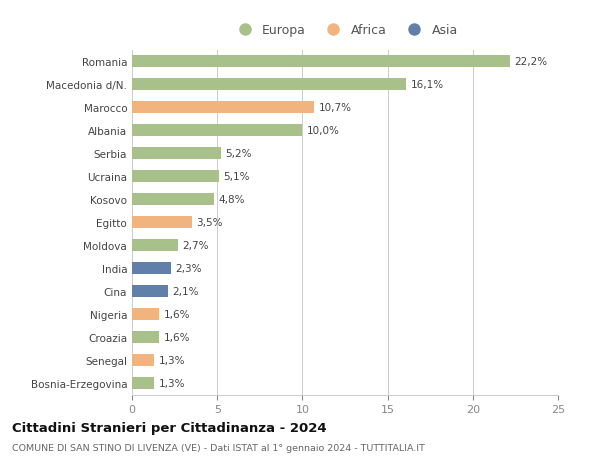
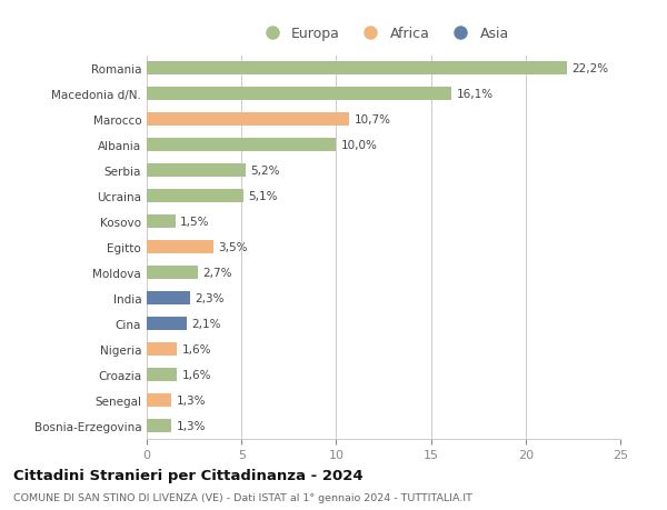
Kosovo: 4,8% -> 1,5%
